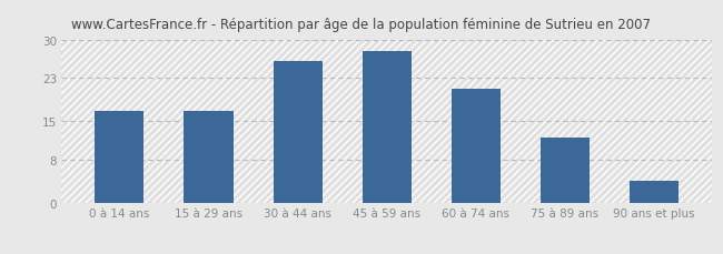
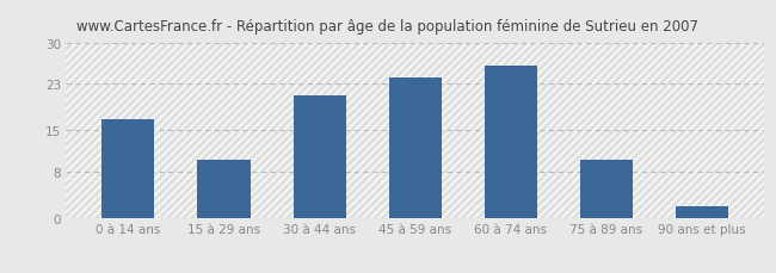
15 à 29 ans: 17 -> 10
30 à 44 ans: 26 -> 21
45 à 59 ans: 28 -> 24
60 à 74 ans: 21 -> 26
75 à 89 ans: 12 -> 10
90 ans et plus: 4 -> 2
